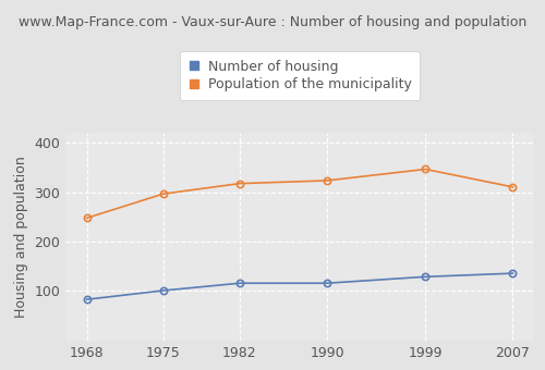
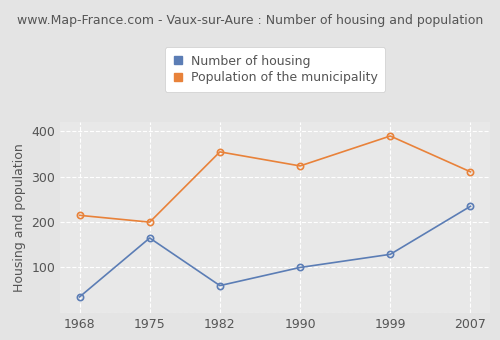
Number of housing/1968: 83 -> 35
Population of the municipality/1968: 248 -> 215
Number of housing/1975: 101 -> 165
Population of the municipality/1975: 297 -> 200
Number of housing/1982: 116 -> 60
Population of the municipality/1982: 318 -> 355
Number of housing/1990: 116 -> 100
Population of the municipality/1999: 347 -> 390
Number of housing/2007: 136 -> 235
